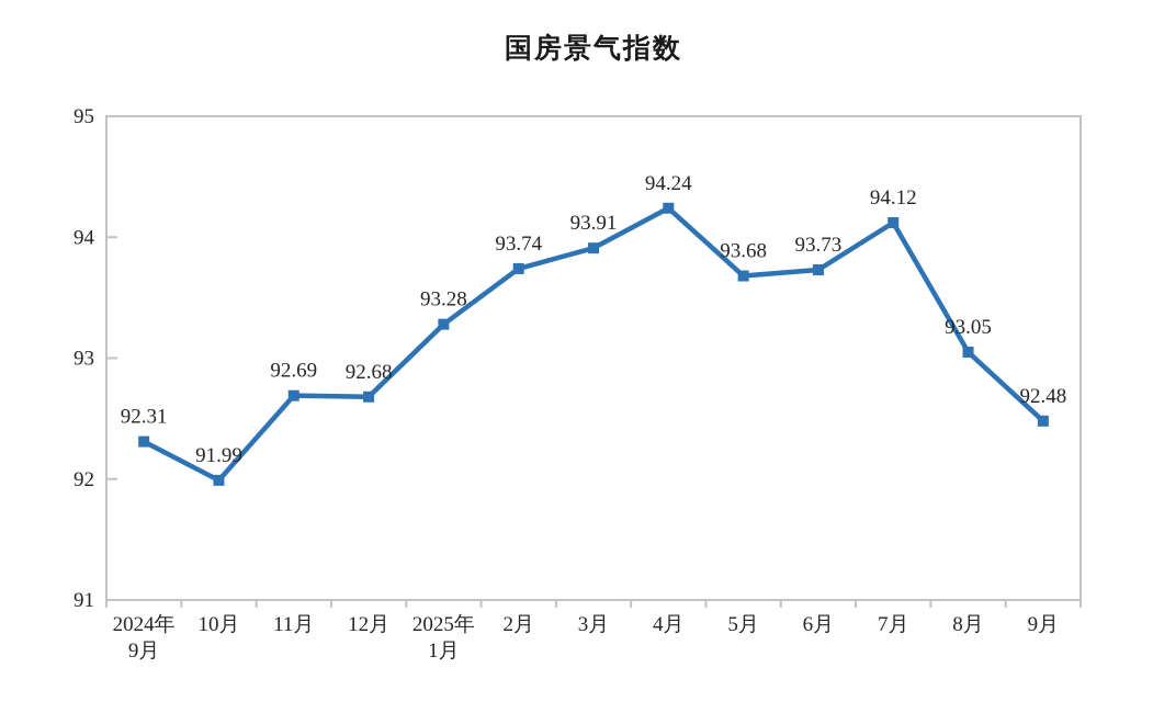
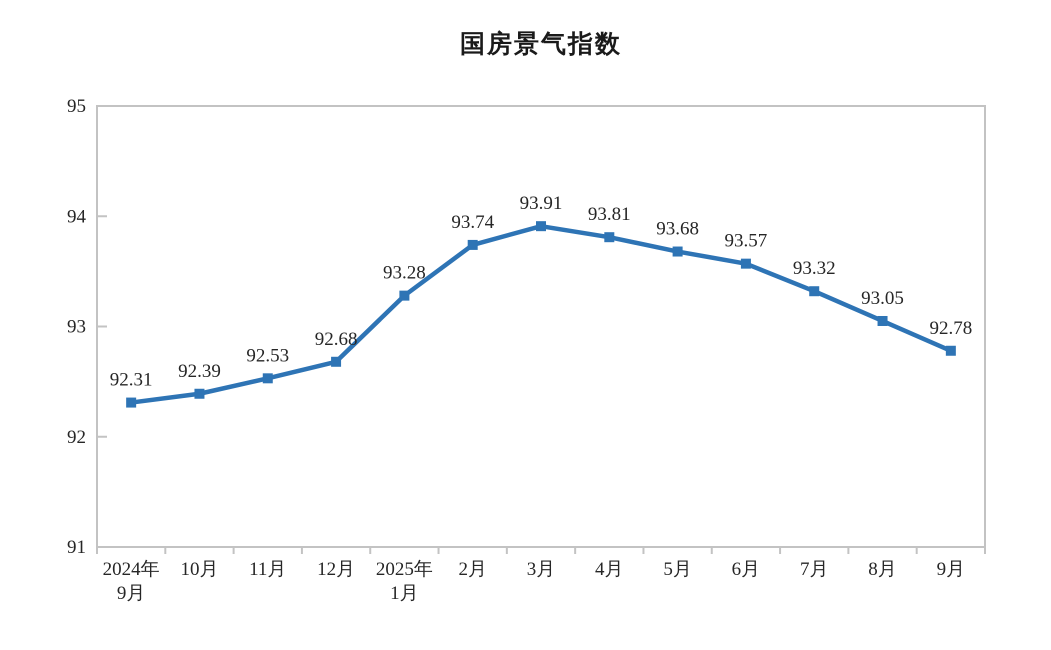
10月: 91.99 -> 92.39
11月: 92.69 -> 92.53
4月: 94.24 -> 93.81
6月: 93.73 -> 93.57
7月: 94.12 -> 93.32
9月: 92.48 -> 92.78
